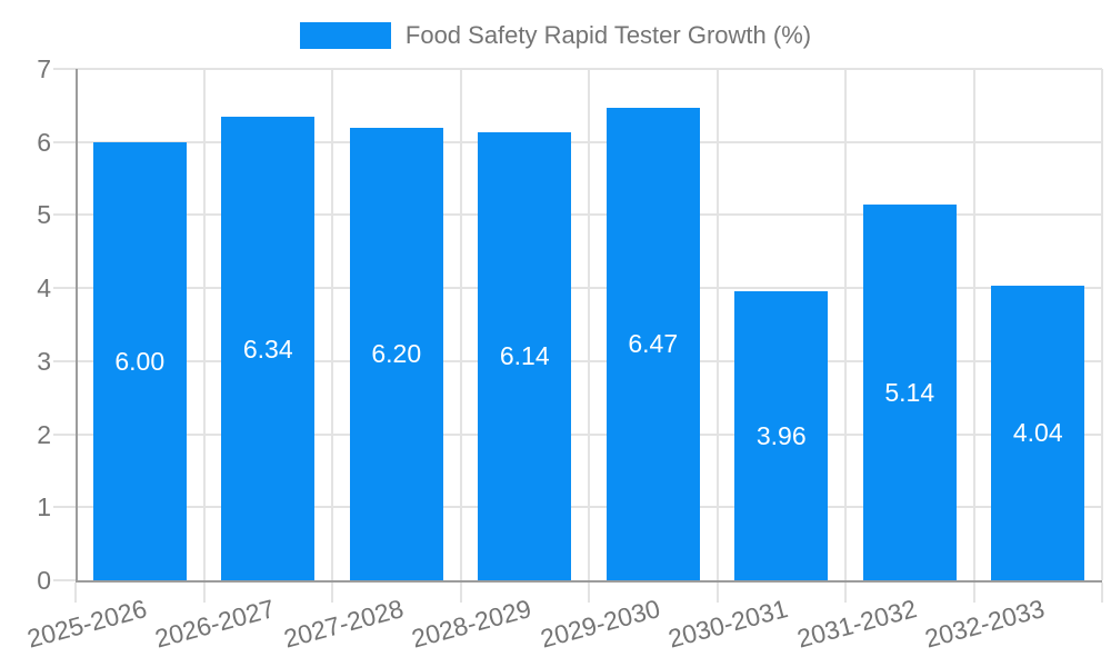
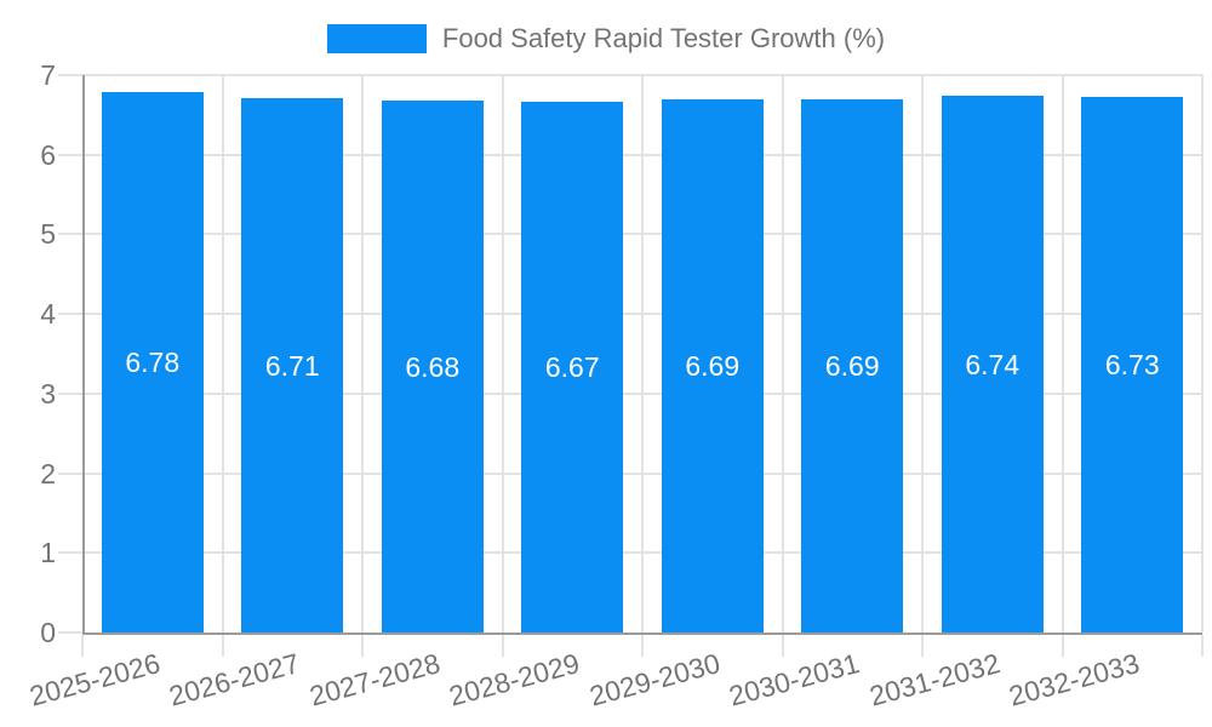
2025-2026: 6.00 -> 6.78
2026-2027: 6.34 -> 6.71
2027-2028: 6.20 -> 6.68
2028-2029: 6.14 -> 6.67
2029-2030: 6.47 -> 6.69
2030-2031: 3.96 -> 6.69
2031-2032: 5.14 -> 6.74
2032-2033: 4.04 -> 6.73
